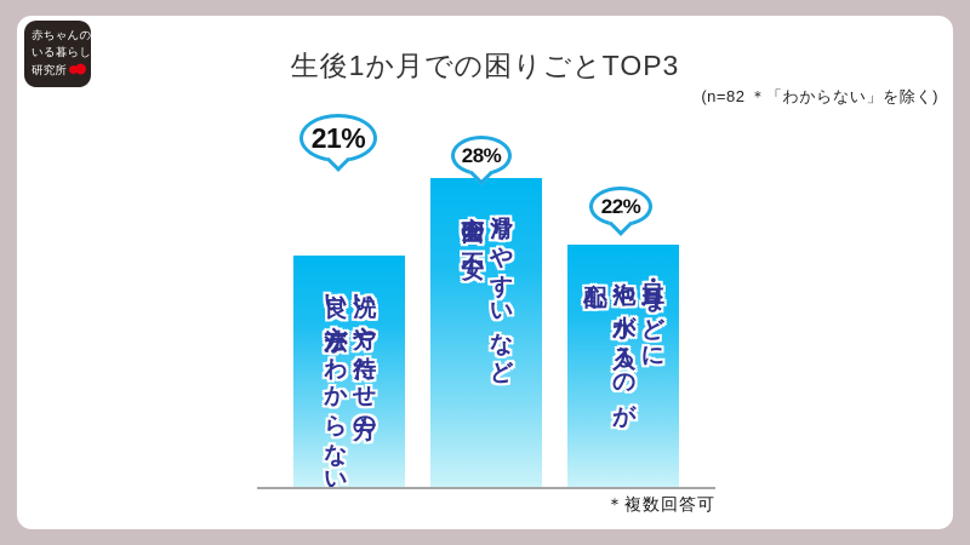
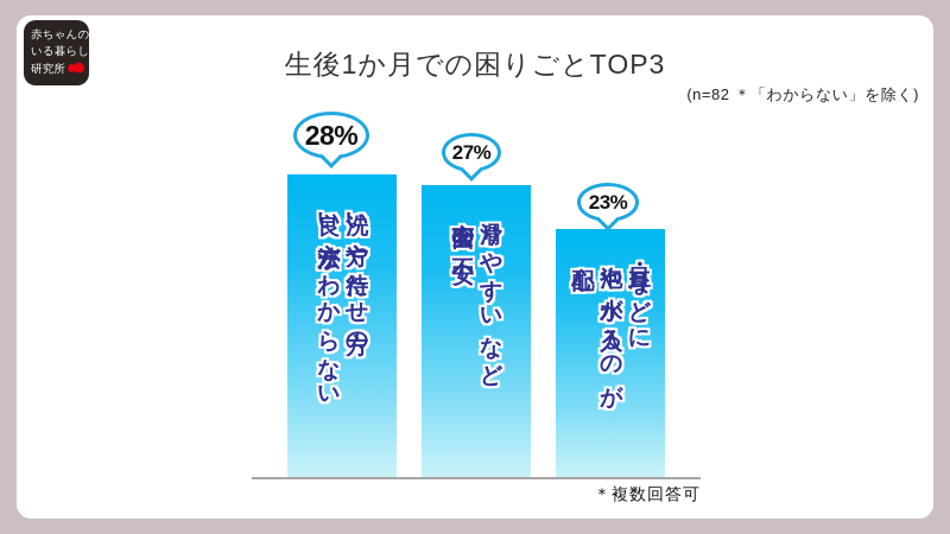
洗い方や待たせ方の良い方法がわからない: 21% -> 28%
滑りやすいなど安全面の不安: 28% -> 27%
目・耳などに泡や水が入るのが心配: 22% -> 23%
